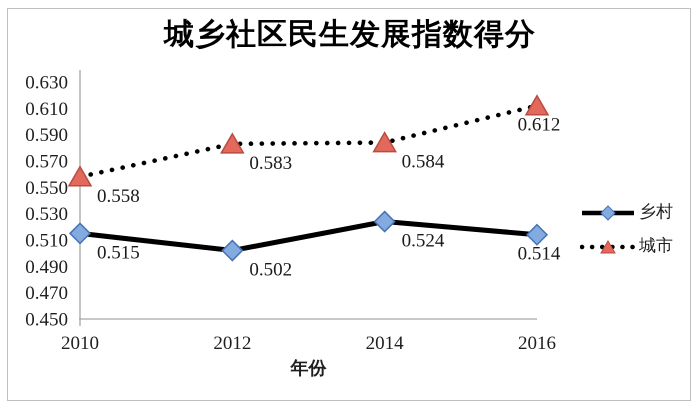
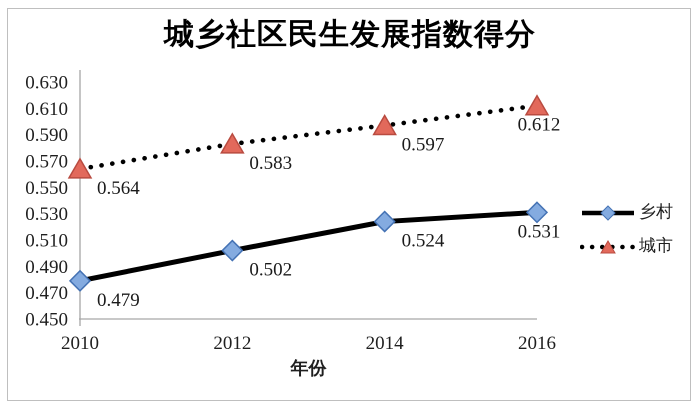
乡村/2010: 0.515 -> 0.479
城市/2010: 0.558 -> 0.564
城市/2014: 0.584 -> 0.597
乡村/2016: 0.514 -> 0.531
